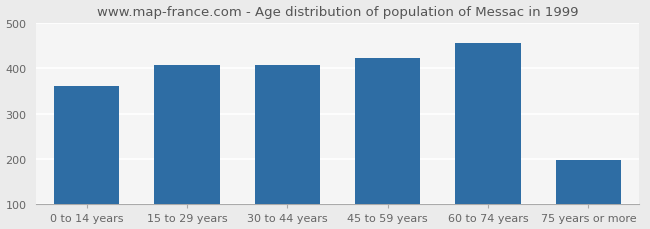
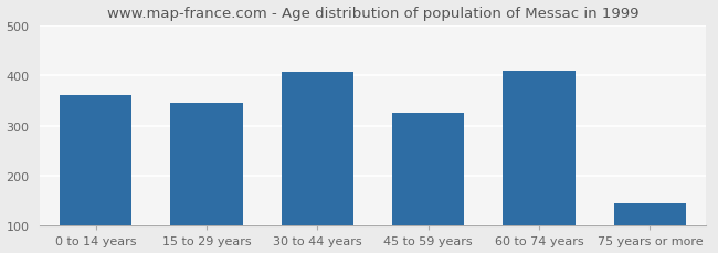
15 to 29 years: 408 -> 345
45 to 59 years: 422 -> 325
60 to 74 years: 455 -> 410
75 years or more: 198 -> 145
